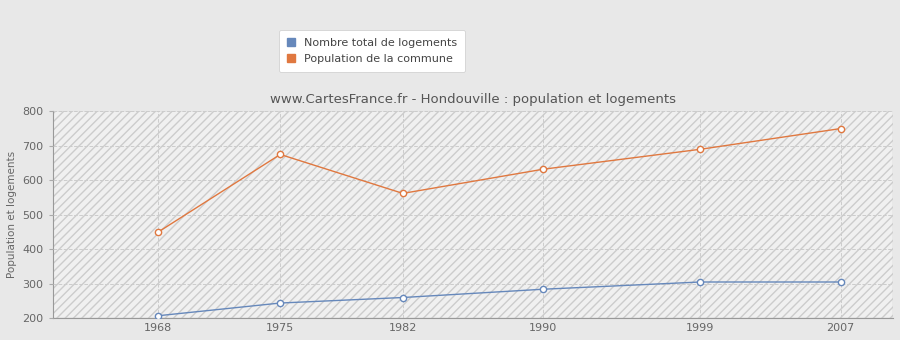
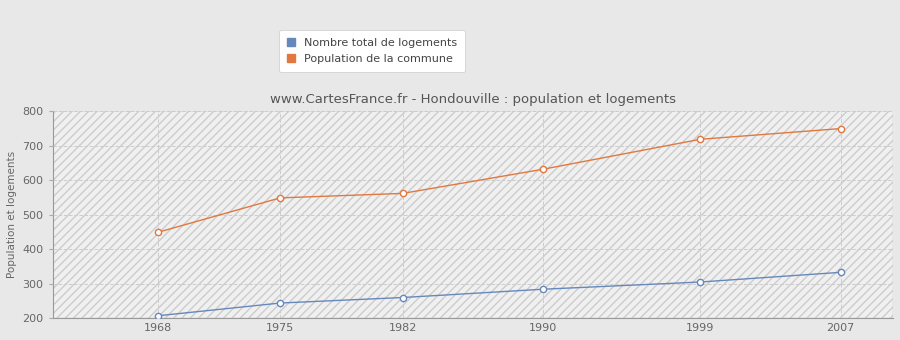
Population de la commune/1975: 675 -> 549
Population de la commune/1999: 690 -> 719
Nombre total de logements/2007: 305 -> 333
